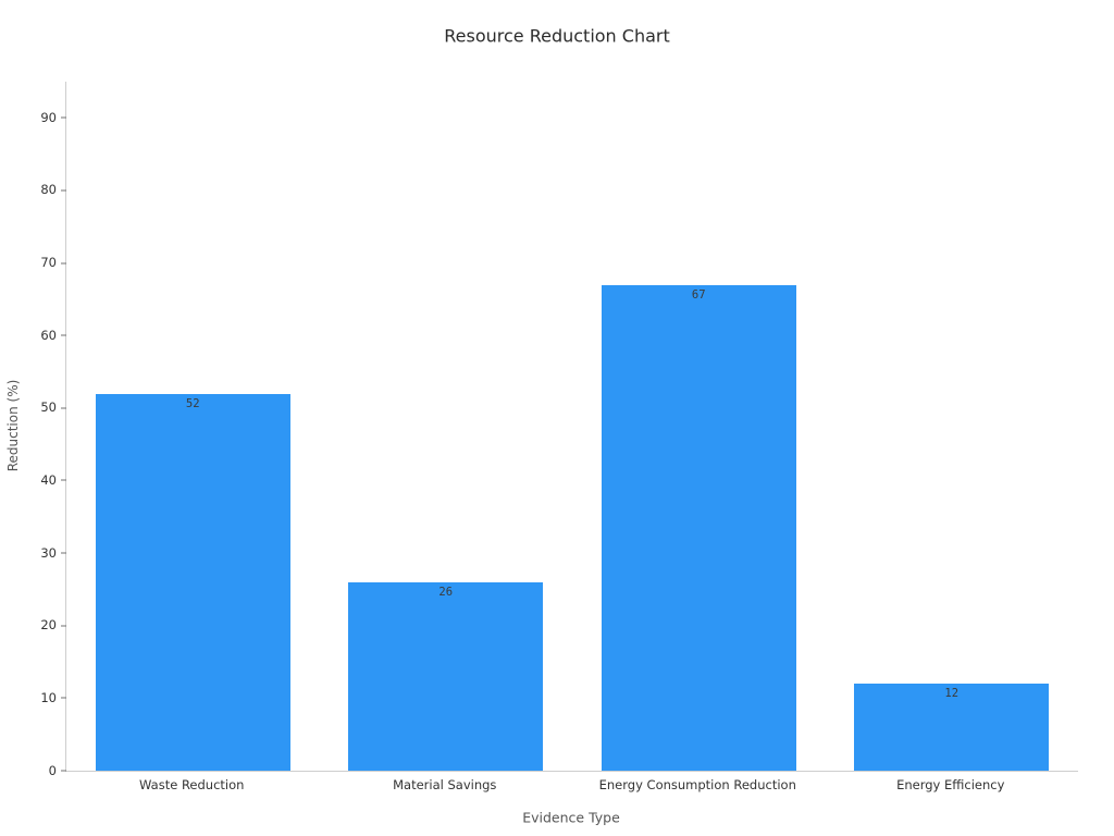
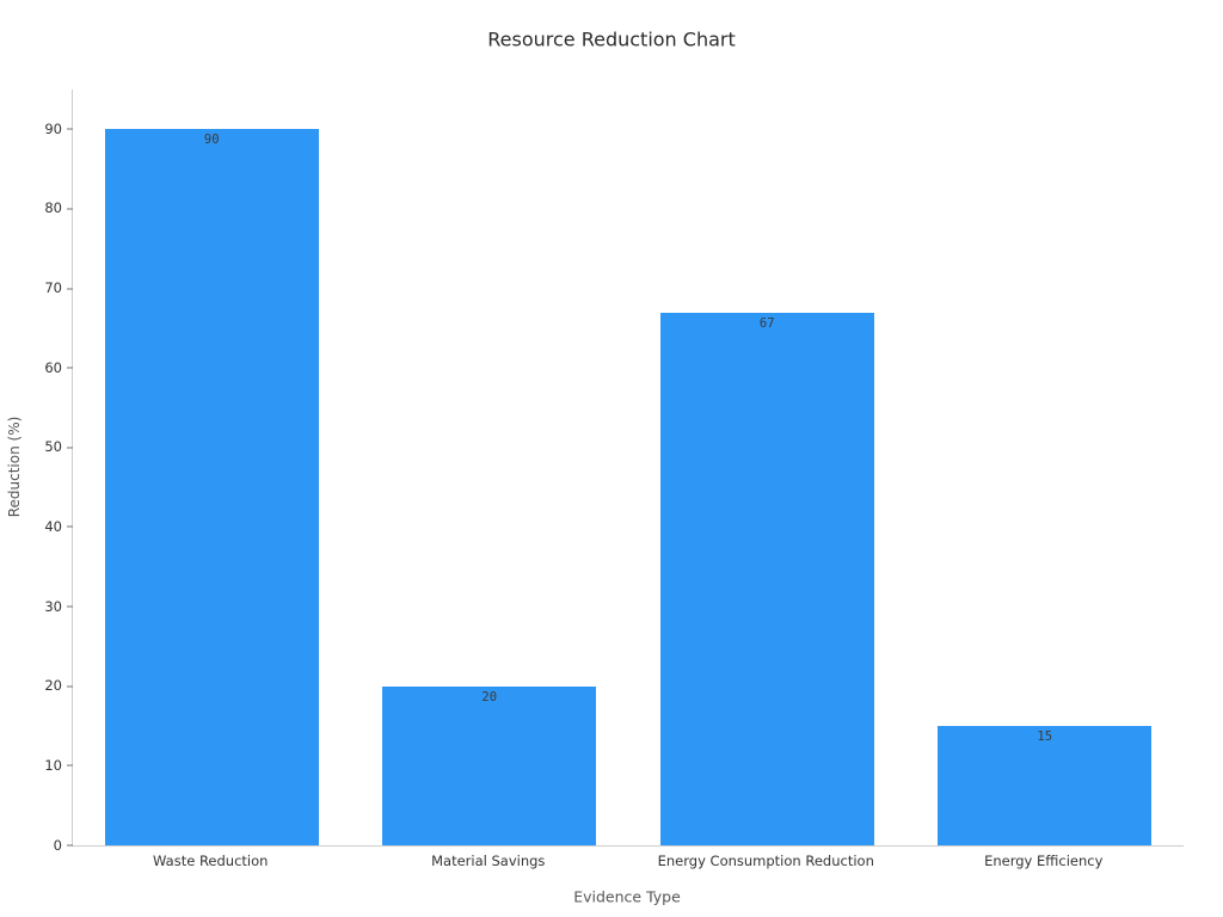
Waste Reduction: 52 -> 90
Material Savings: 26 -> 20
Energy Efficiency: 12 -> 15
